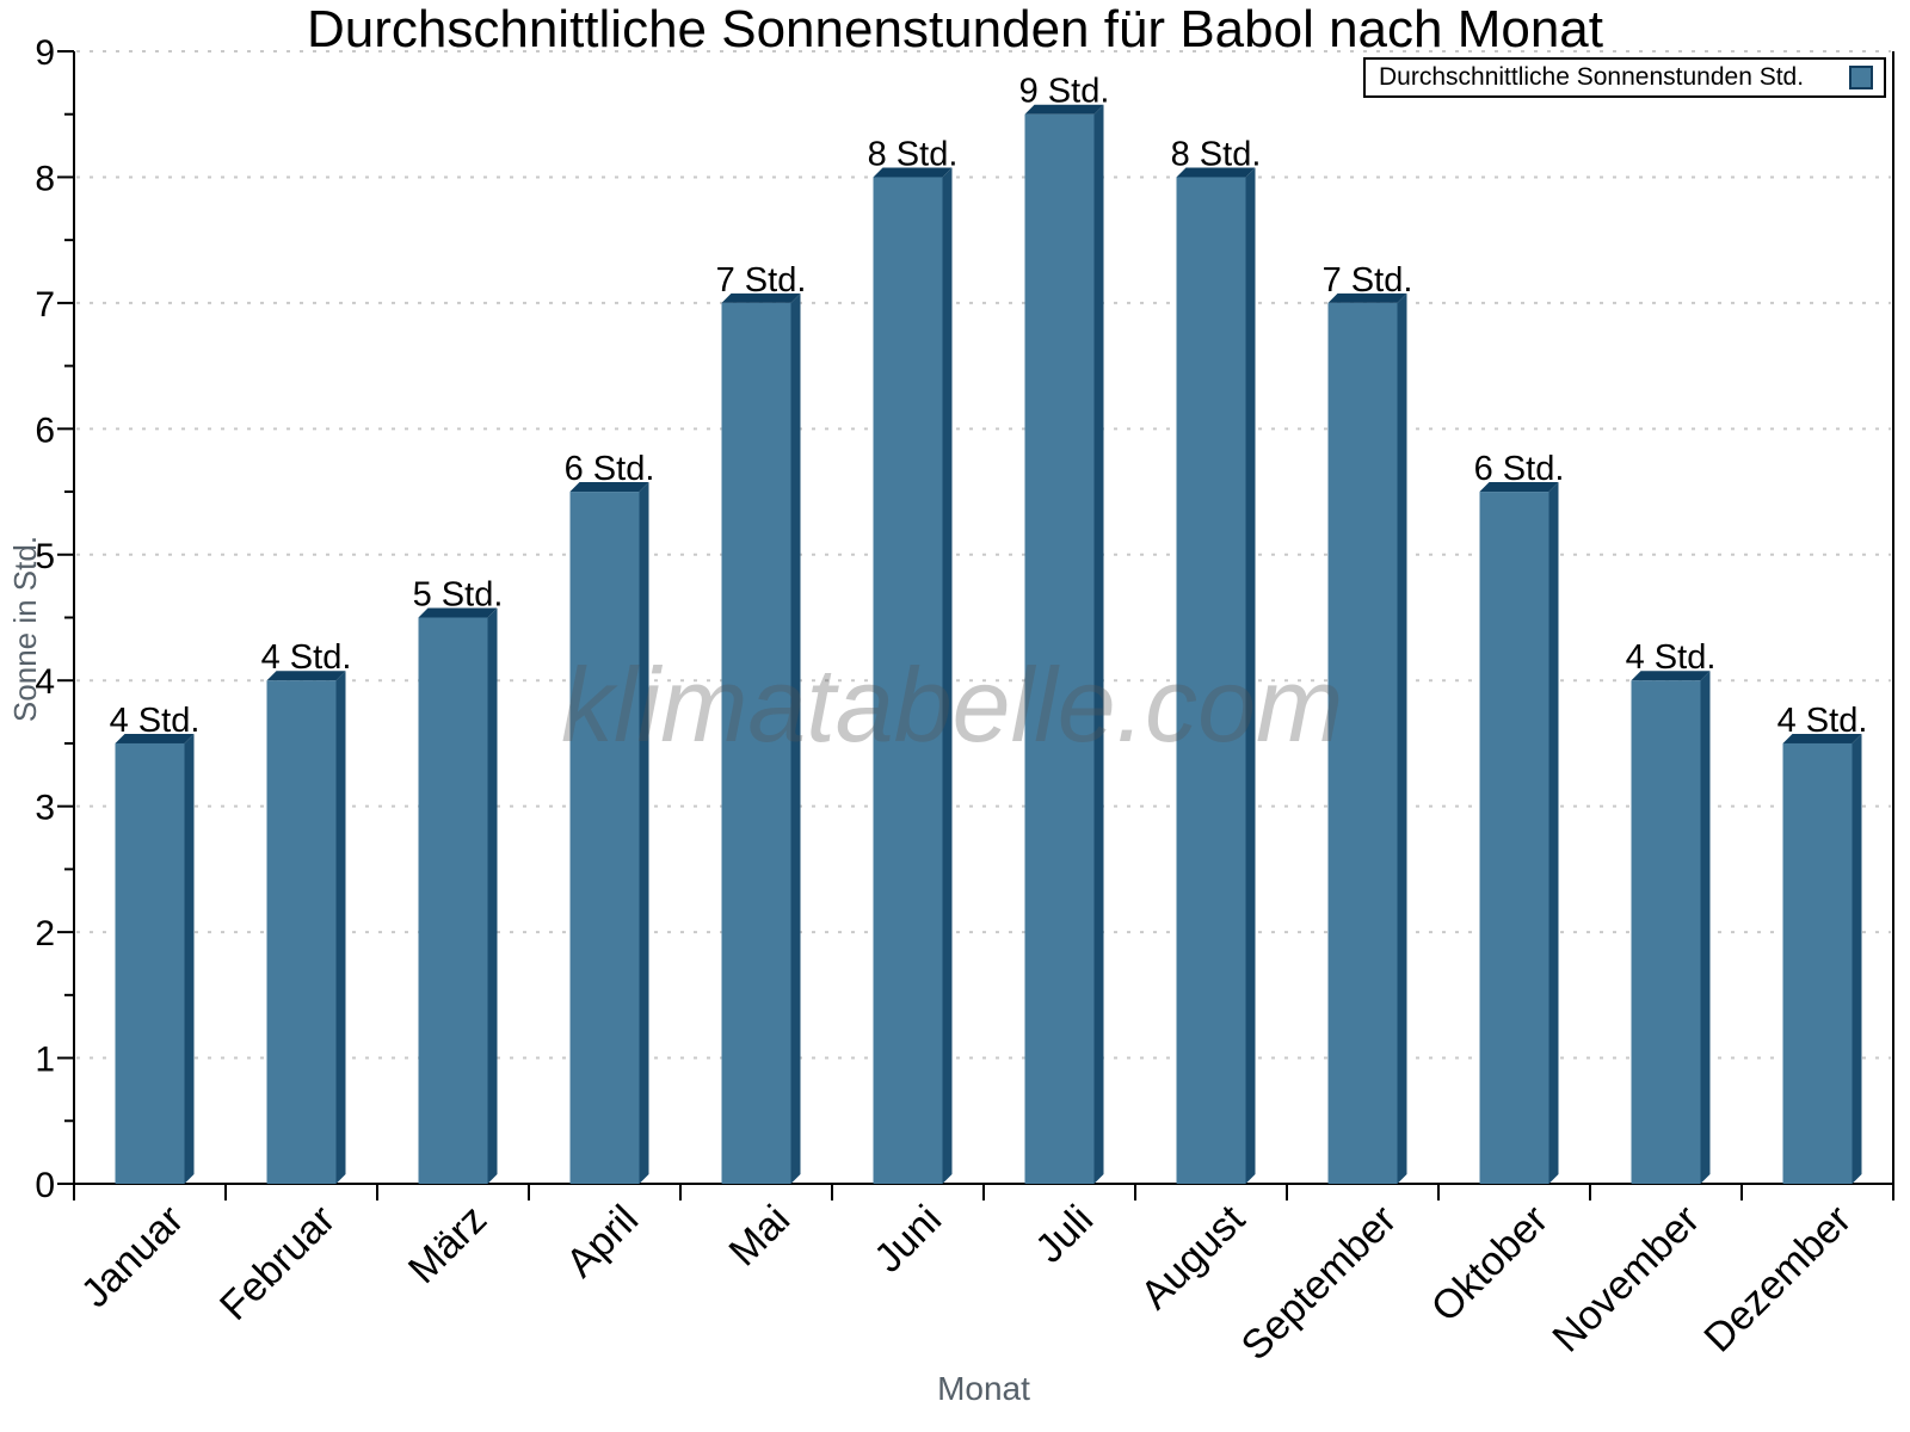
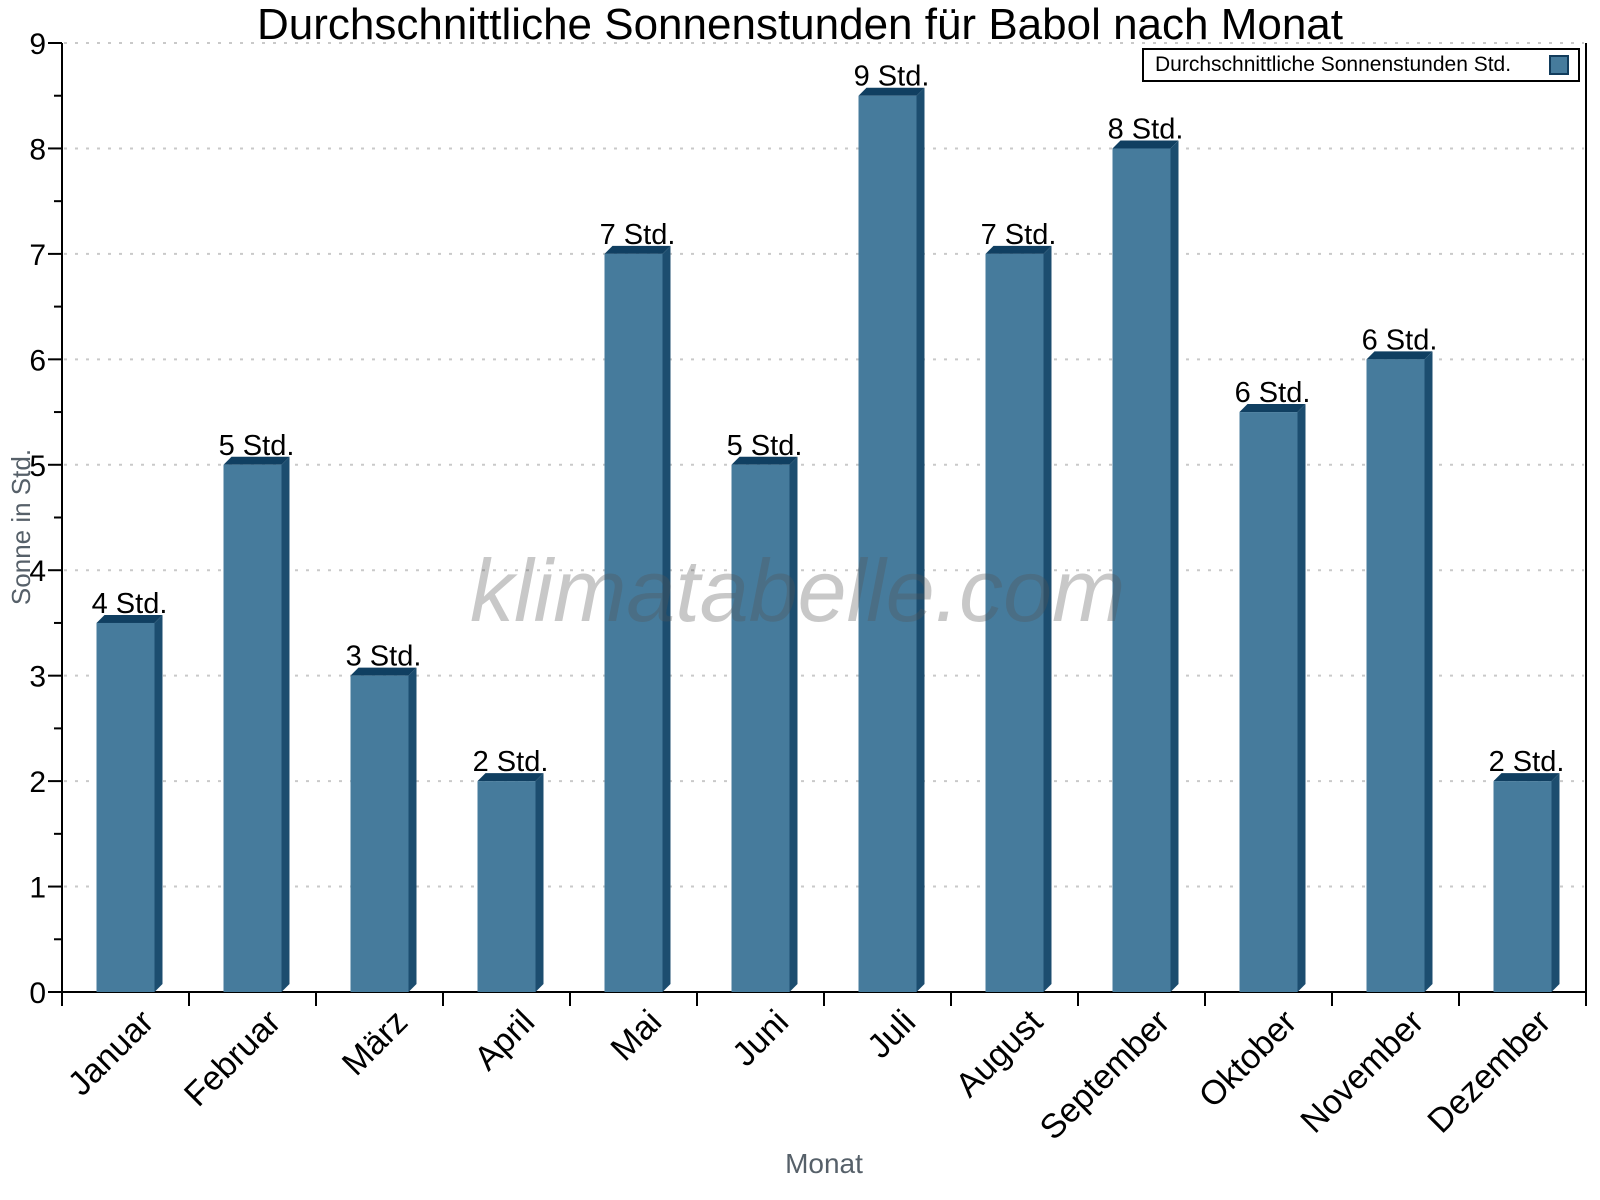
Februar: 4 -> 5
März: 5 -> 3
April: 6 -> 2
Juni: 8 -> 5
August: 8 -> 7
September: 7 -> 8
November: 4 -> 6
Dezember: 4 -> 2
